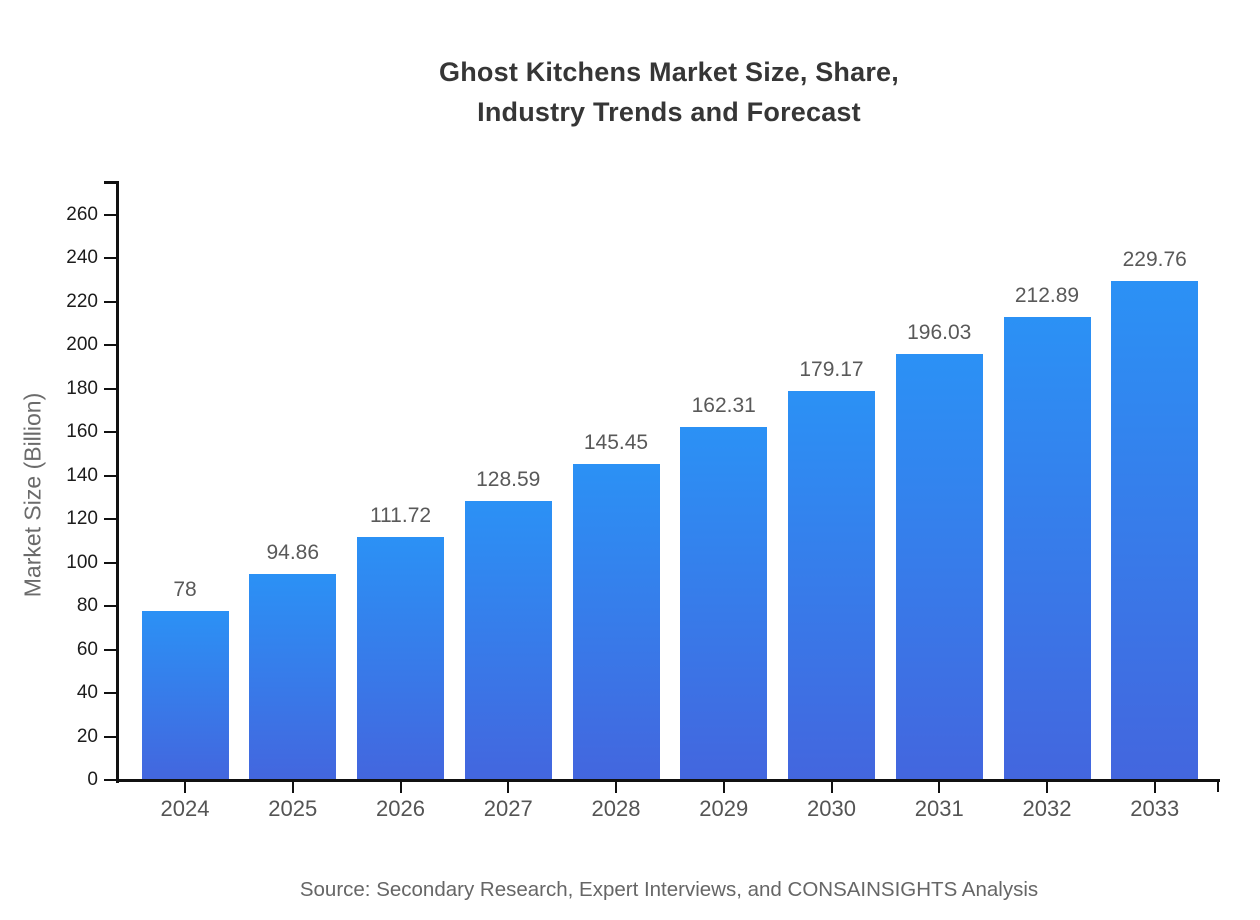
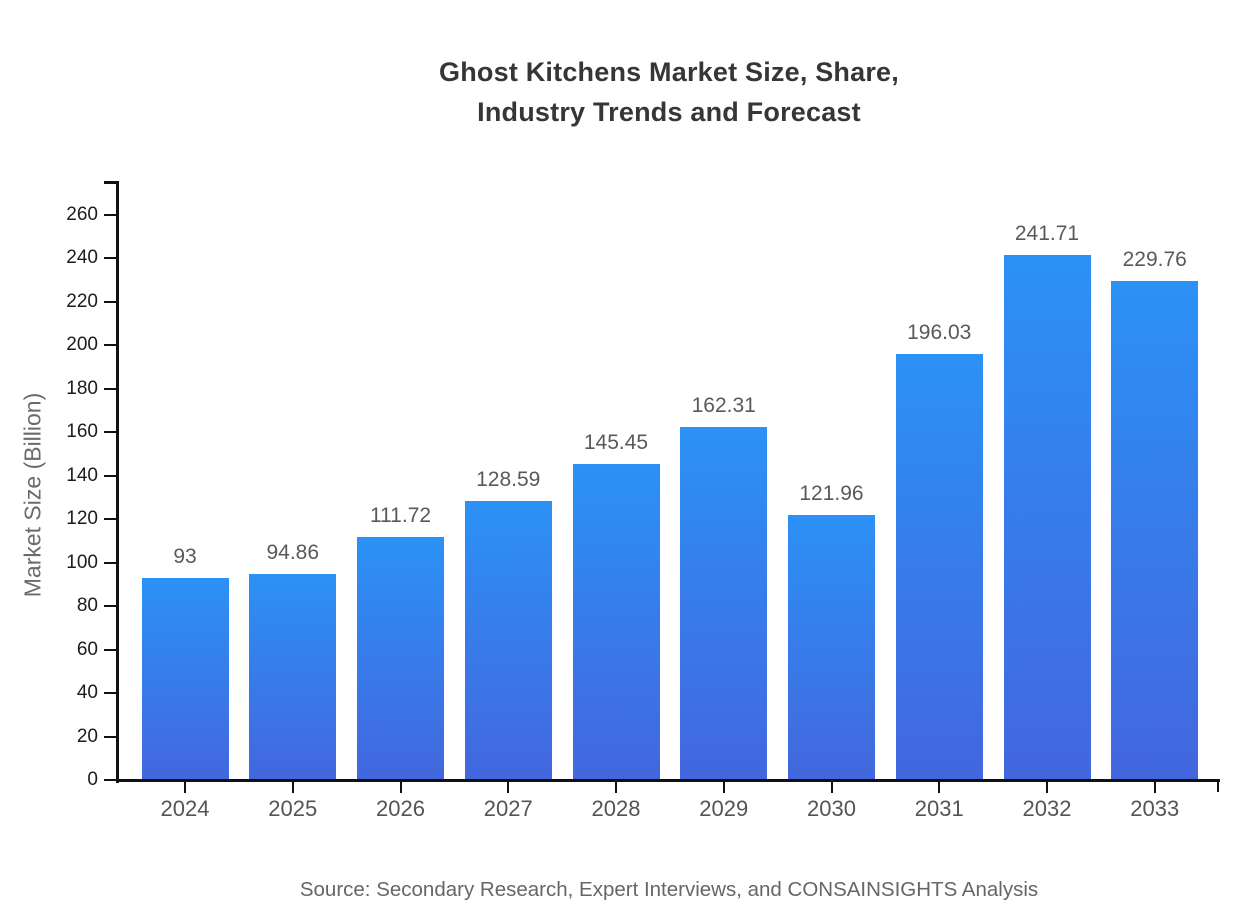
2024: 78 -> 93
2030: 179.17 -> 121.96
2032: 212.89 -> 241.71
